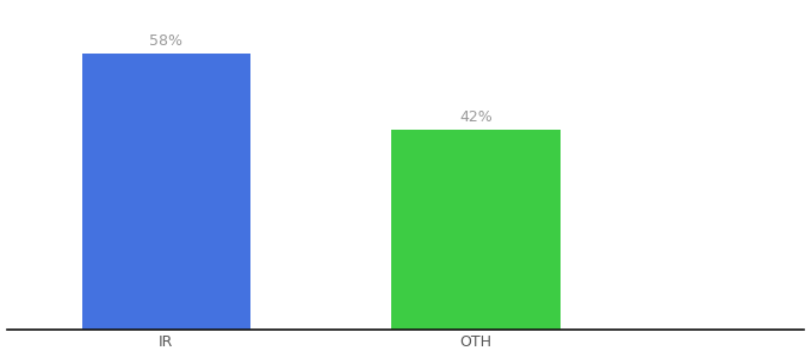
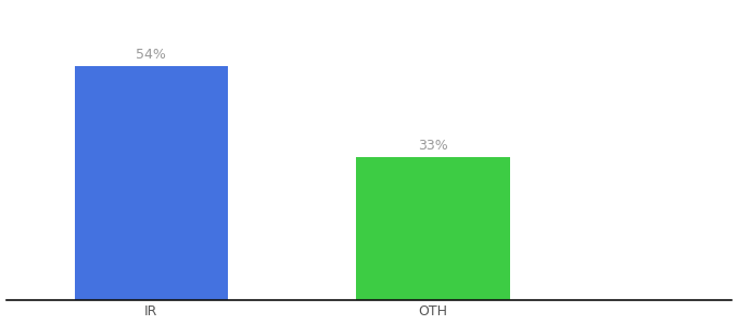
IR: 58% -> 54%
OTH: 42% -> 33%
